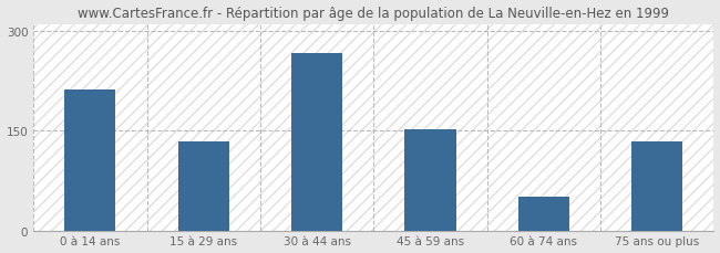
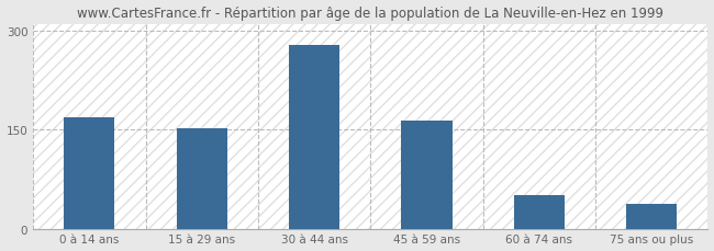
0 à 14 ans: 212 -> 168
15 à 29 ans: 134 -> 152
30 à 44 ans: 266 -> 278
45 à 59 ans: 152 -> 163
75 ans ou plus: 134 -> 38
